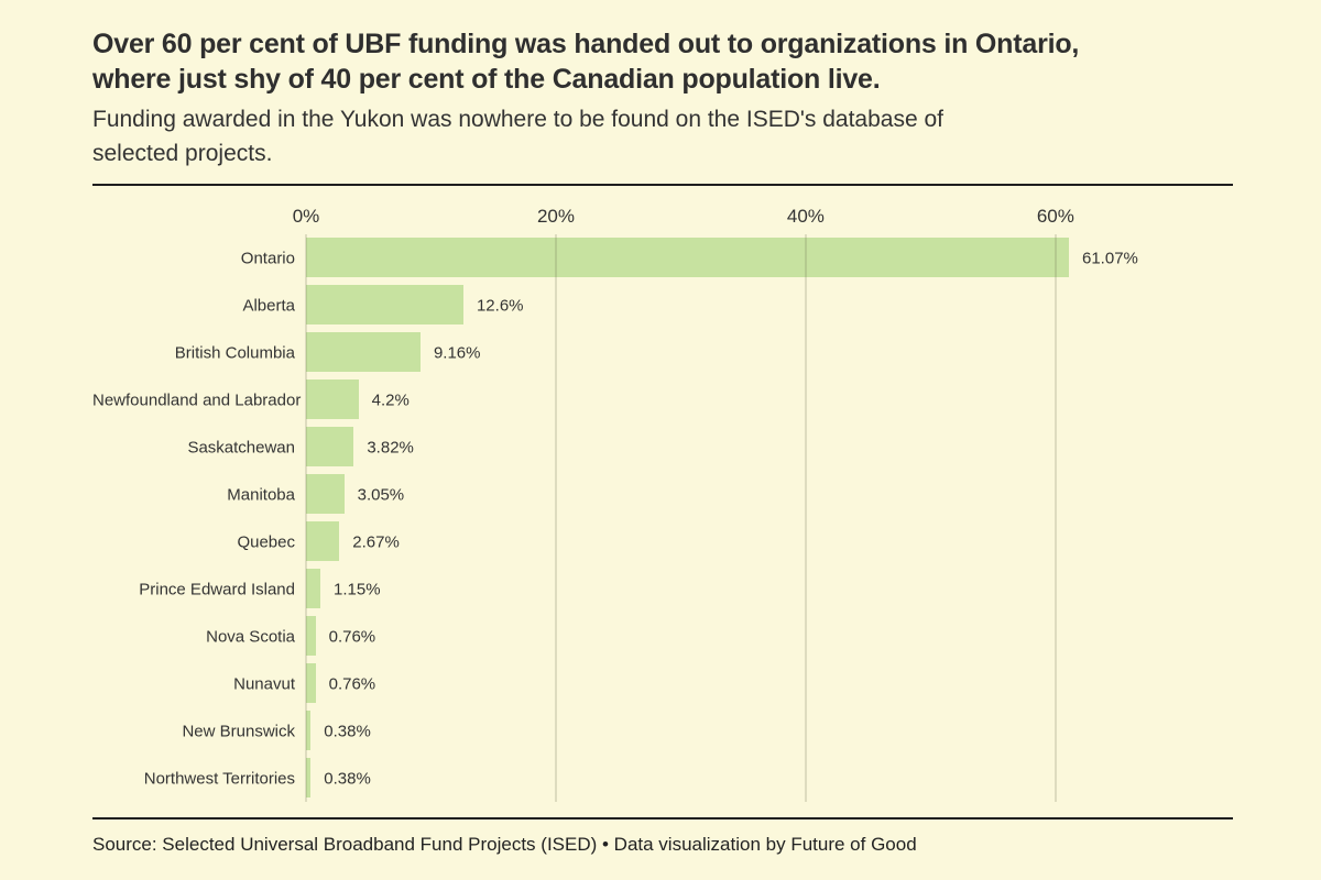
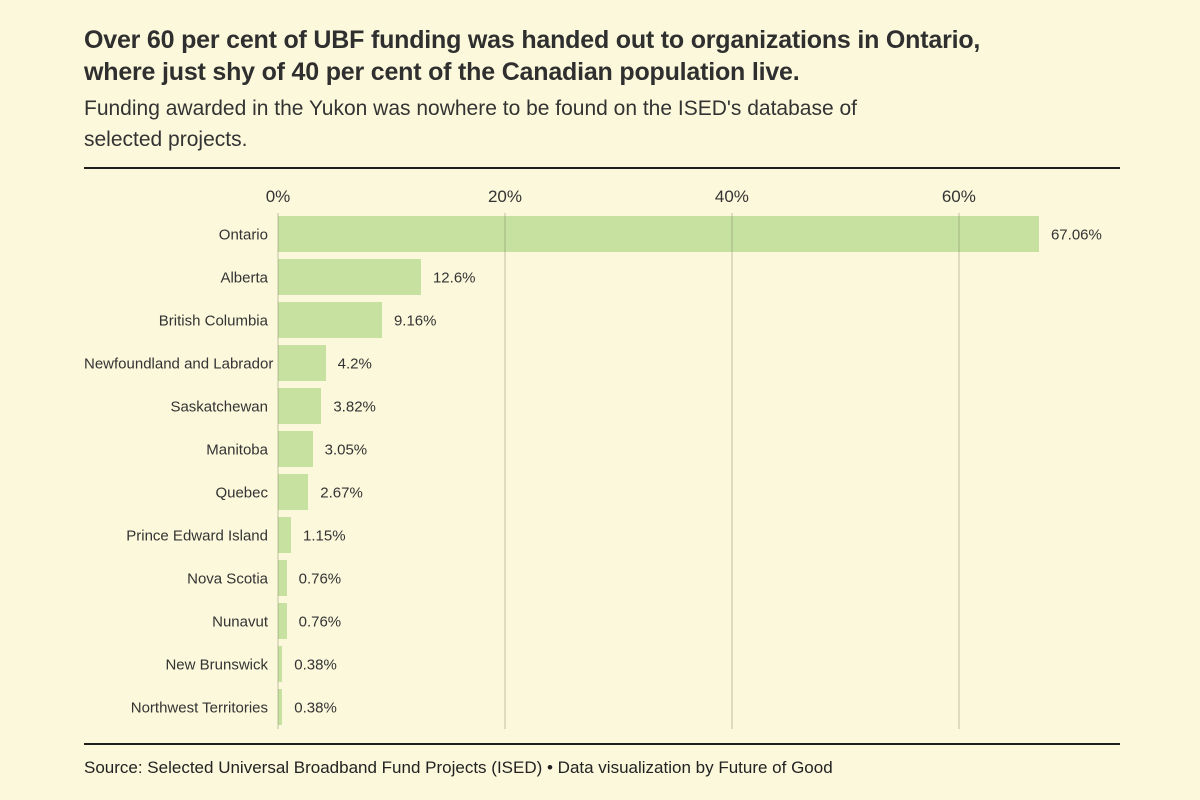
Ontario: 61.07% -> 67.06%
